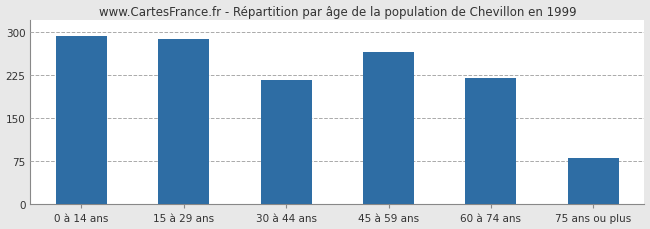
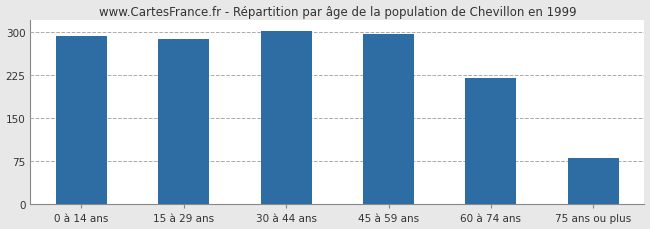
30 à 44 ans: 216 -> 301
45 à 59 ans: 264 -> 296
